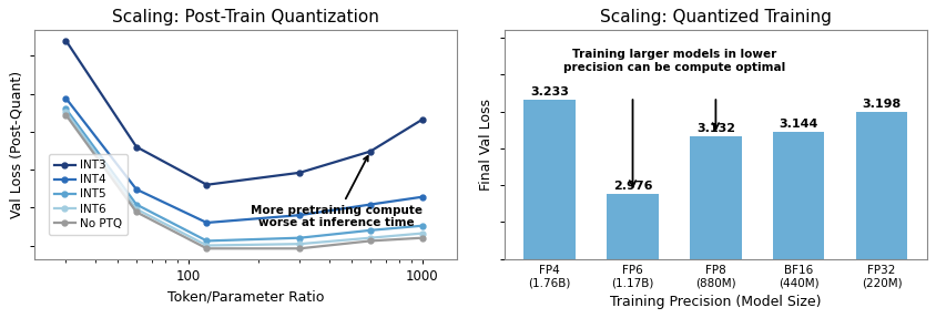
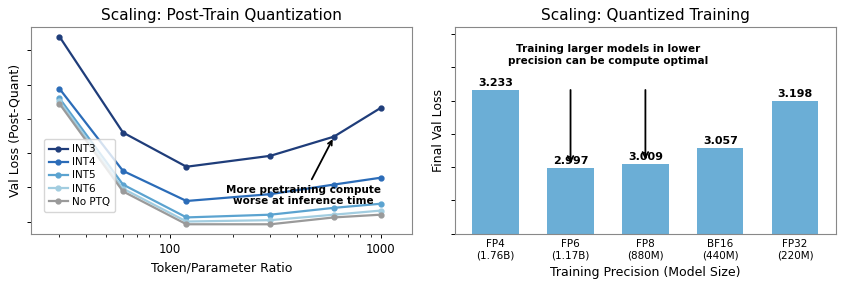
Scaling: Quantized Training/FP6 (1.17B): 2.976 -> 2.997
Scaling: Quantized Training/FP8 (880M): 3.132 -> 3.009
Scaling: Quantized Training/BF16 (440M): 3.144 -> 3.057
